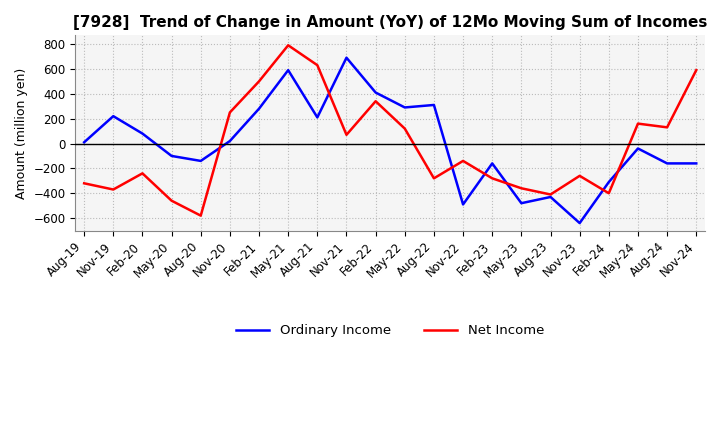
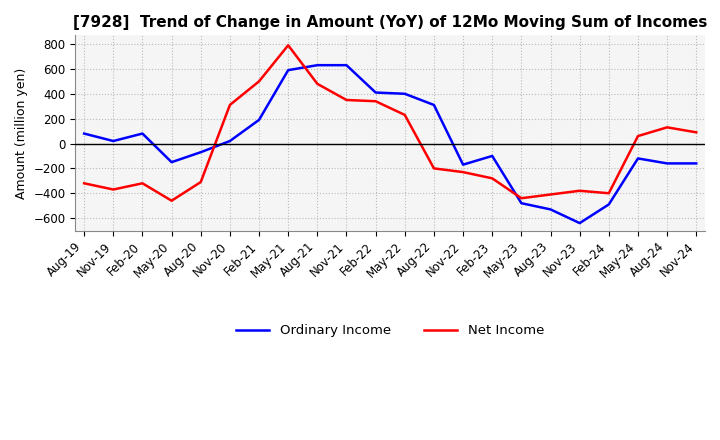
Ordinary Income/Aug-19: 10 -> 80
Ordinary Income/Nov-19: 220 -> 20
Net Income/Feb-20: -240 -> -320
Ordinary Income/May-20: -100 -> -150
Ordinary Income/Aug-20: -140 -> -70
Net Income/Aug-20: -580 -> -310
Net Income/Nov-20: 250 -> 310
Ordinary Income/Feb-21: 280 -> 190
Ordinary Income/Aug-21: 210 -> 630
Net Income/Aug-21: 630 -> 480
Ordinary Income/Nov-21: 690 -> 630
Net Income/Nov-21: 70 -> 350
Ordinary Income/May-22: 290 -> 400
Net Income/May-22: 120 -> 230
Net Income/Aug-22: -280 -> -200
Ordinary Income/Nov-22: -490 -> -170
Net Income/Nov-22: -140 -> -230
Ordinary Income/Feb-23: -160 -> -100
Net Income/May-23: -360 -> -440
Ordinary Income/Aug-23: -430 -> -530
Net Income/Nov-23: -260 -> -380
Ordinary Income/Feb-24: -310 -> -490
Ordinary Income/May-24: -40 -> -120
Net Income/May-24: 160 -> 60
Net Income/Nov-24: 590 -> 90
